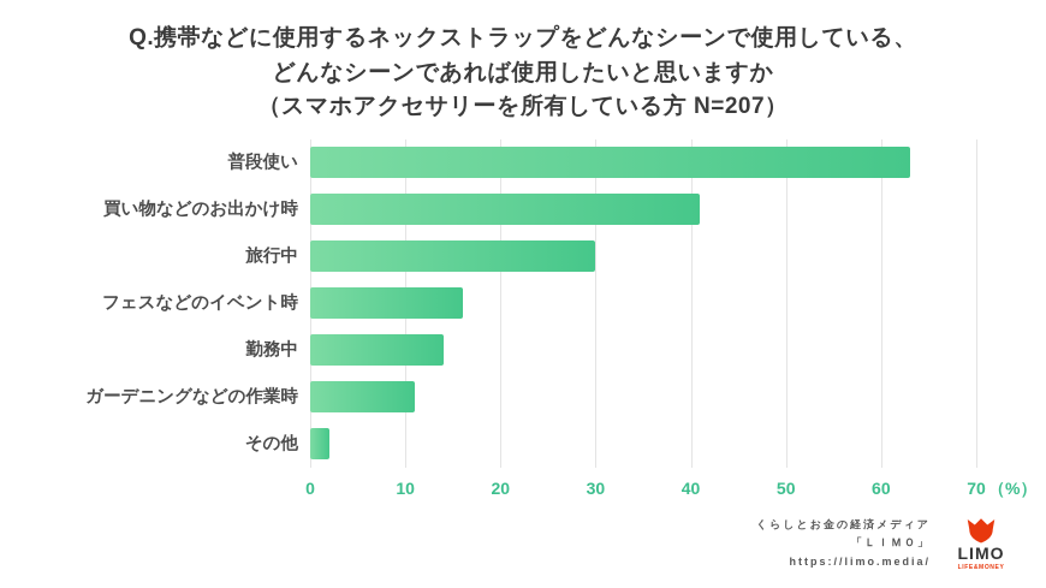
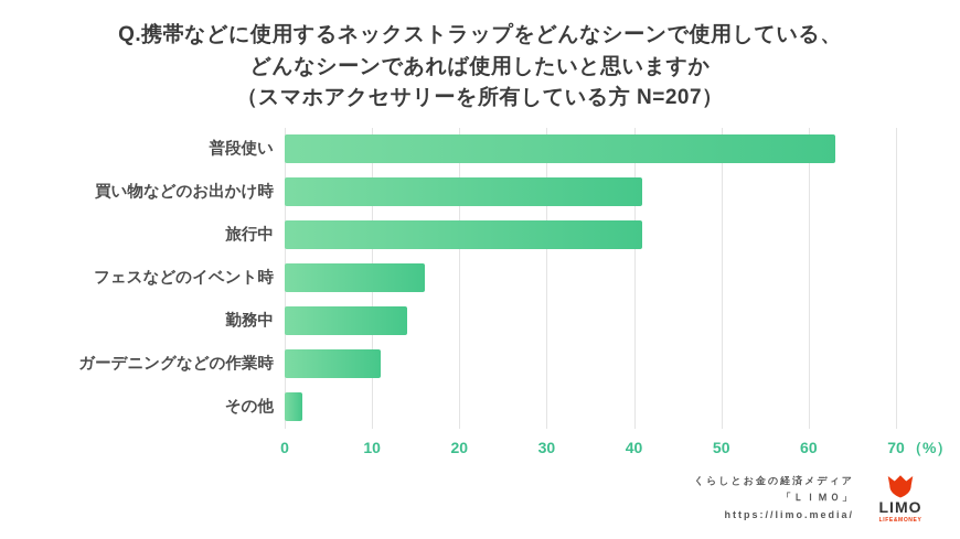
旅行中: 30 -> 41
